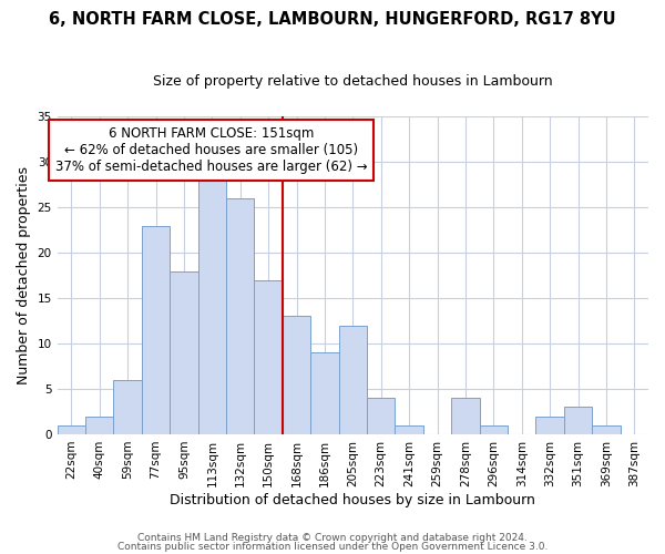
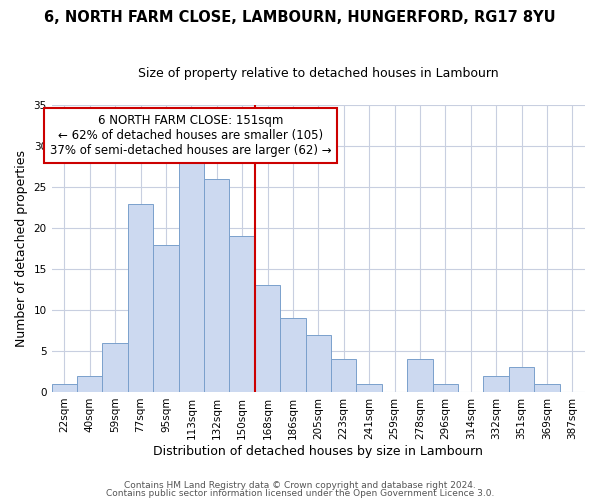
150sqm: 17 -> 19
205sqm: 12 -> 7
